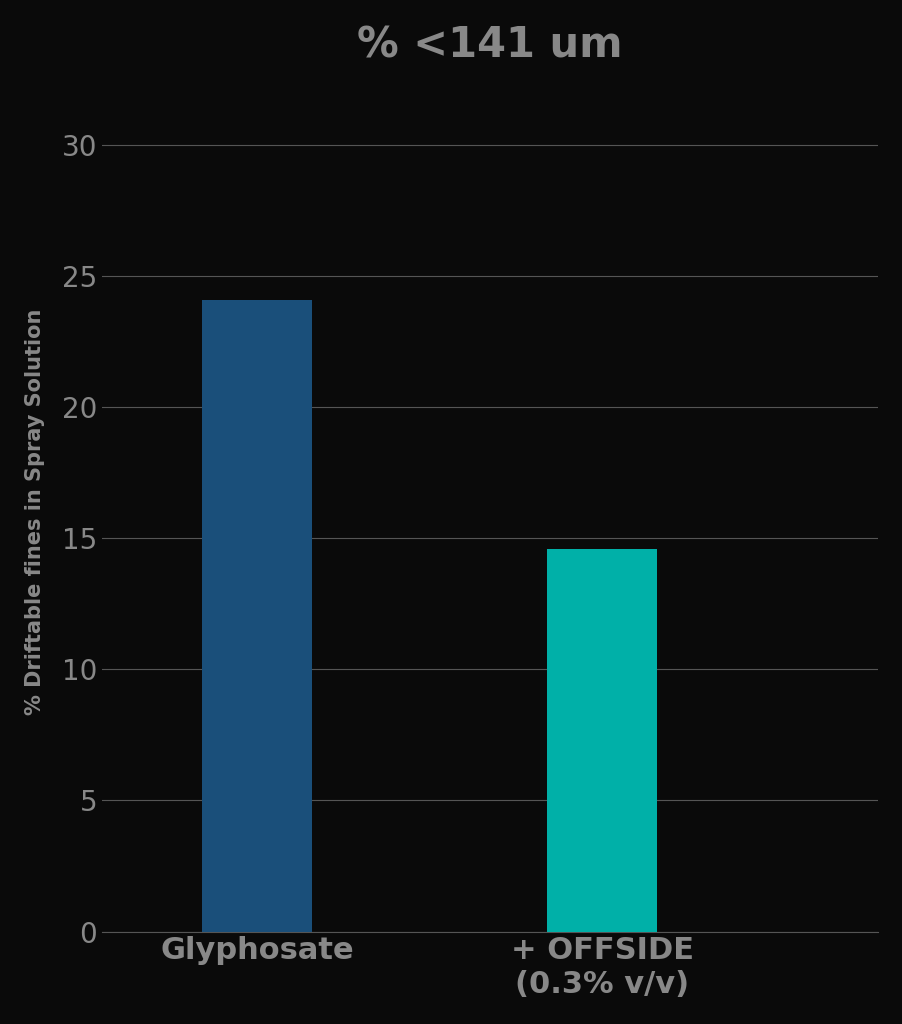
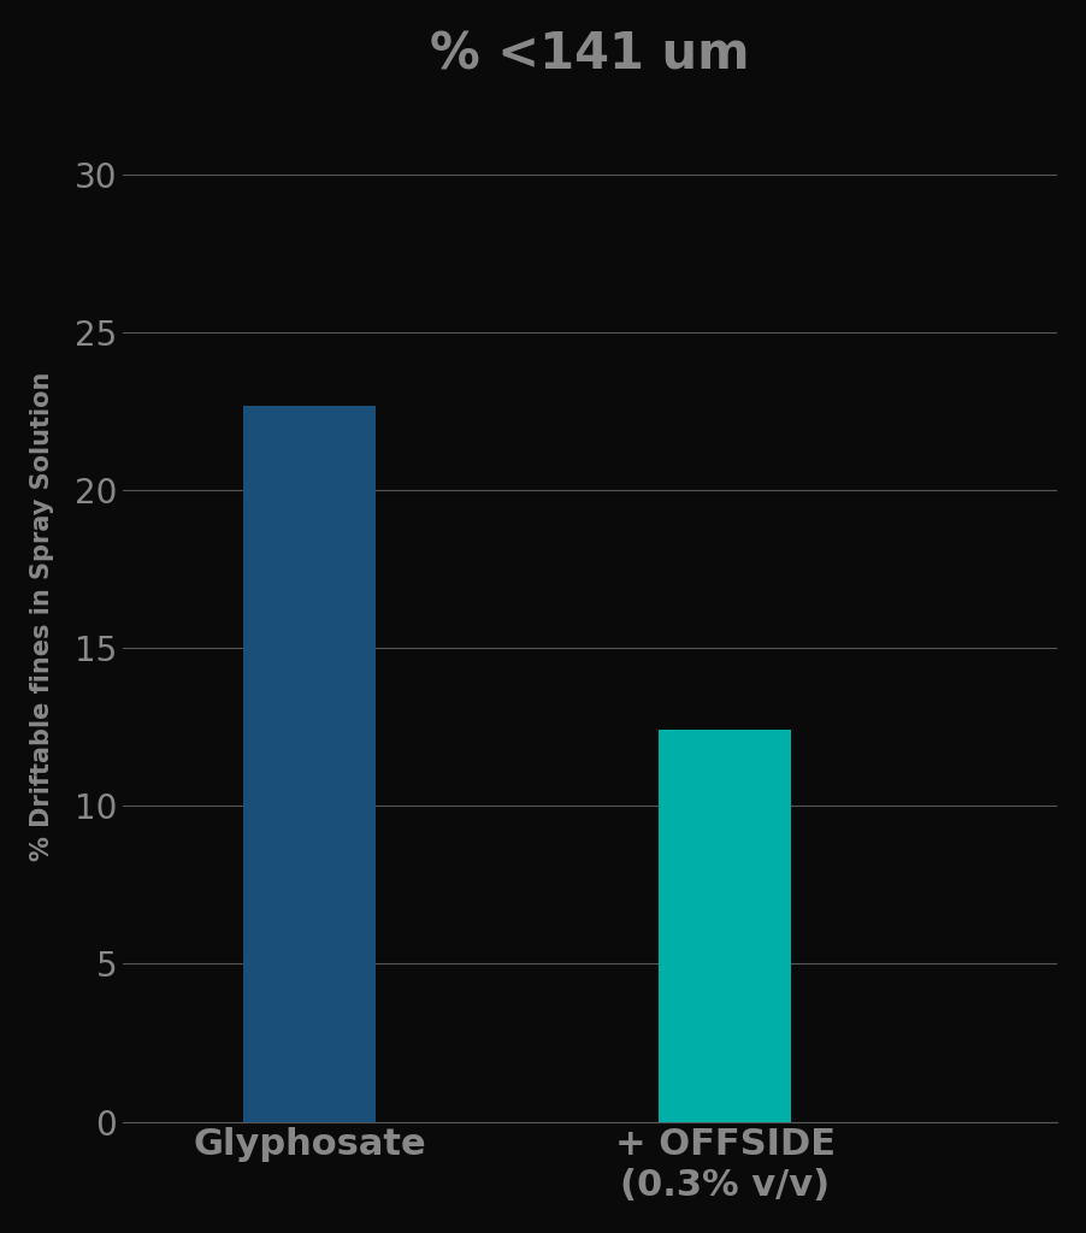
Glyphosate: 24.1 -> 22.7
+ OFFSIDE (0.3% v/v): 14.6 -> 12.4
